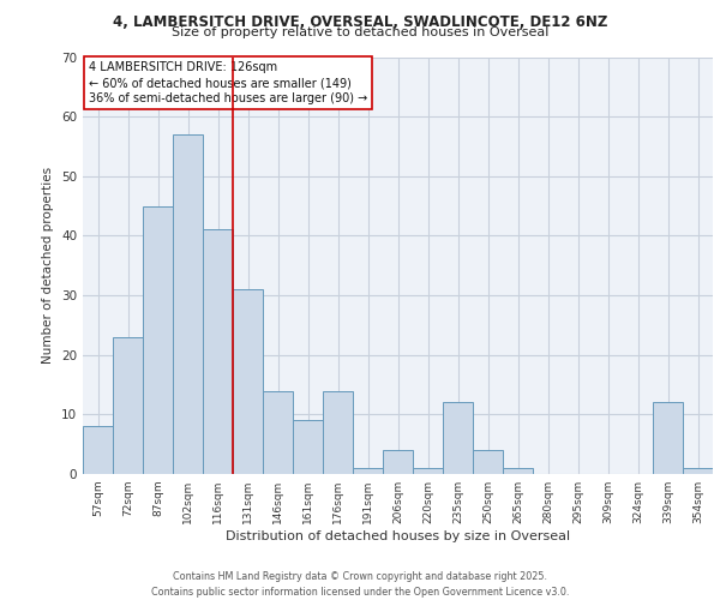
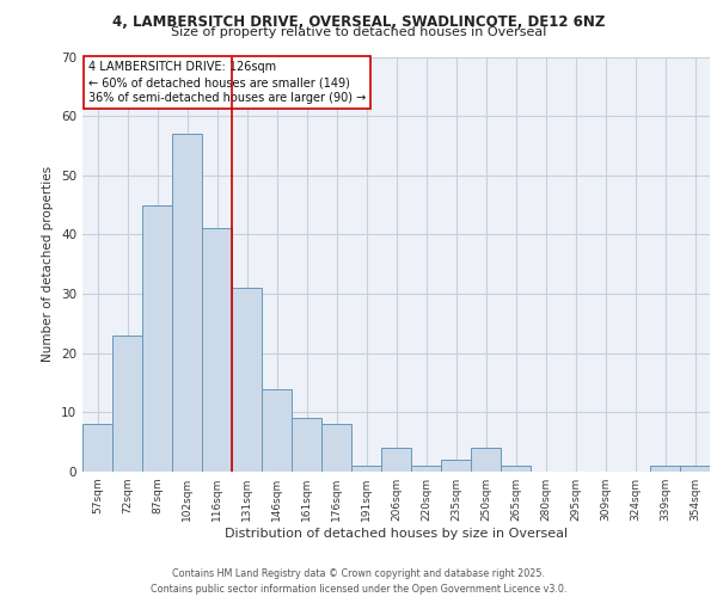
176sqm: 14 -> 8
235sqm: 12 -> 2
339sqm: 12 -> 1
